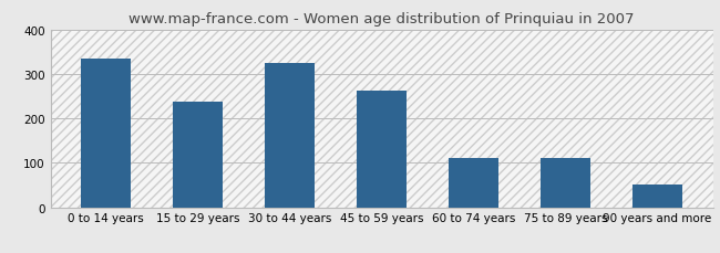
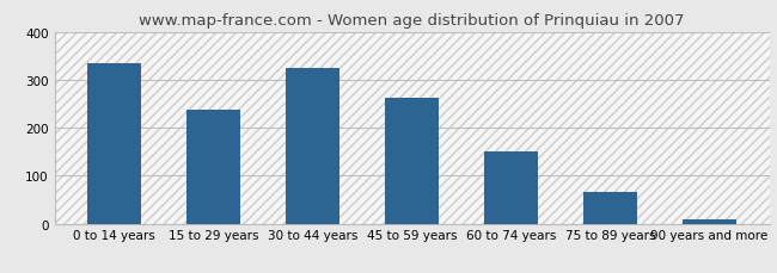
60 to 74 years: 110 -> 151
75 to 89 years: 110 -> 66
90 years and more: 50 -> 8
